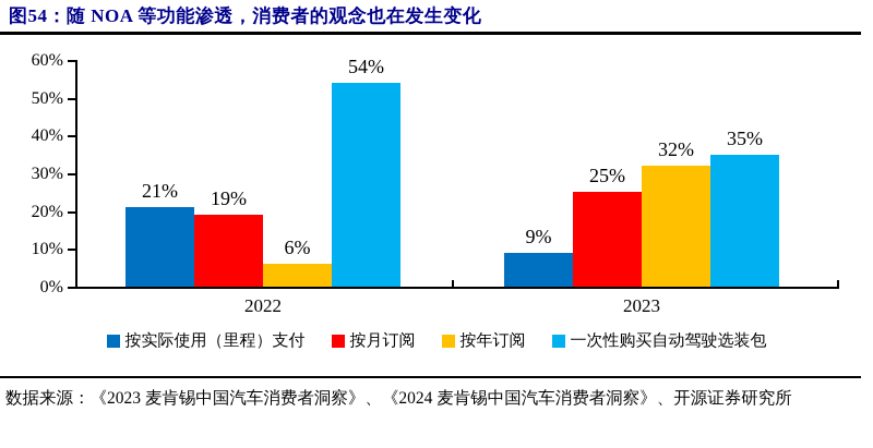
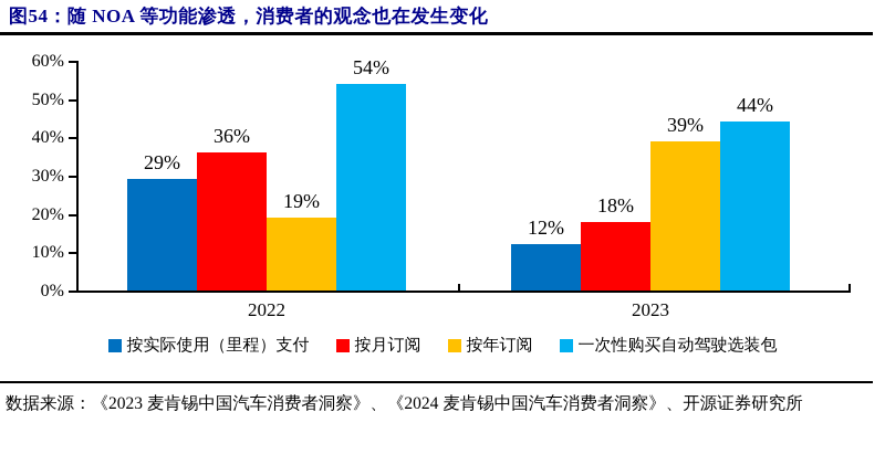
按实际使用（里程）支付/2022: 21% -> 29%
按月订阅/2022: 19% -> 36%
按年订阅/2022: 6% -> 19%
按实际使用（里程）支付/2023: 9% -> 12%
按月订阅/2023: 25% -> 18%
按年订阅/2023: 32% -> 39%
一次性购买自动驾驶选装包/2023: 35% -> 44%
